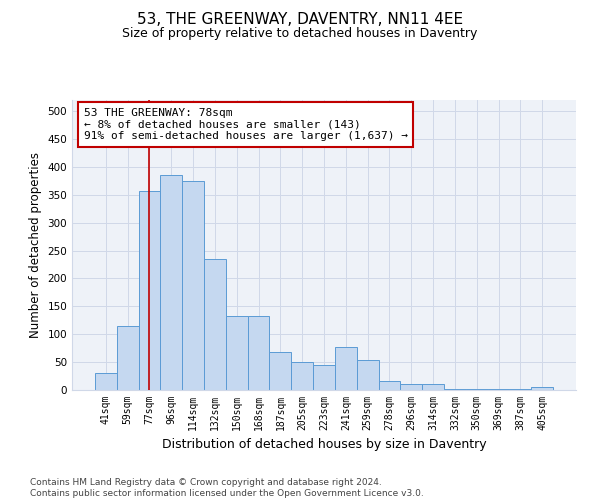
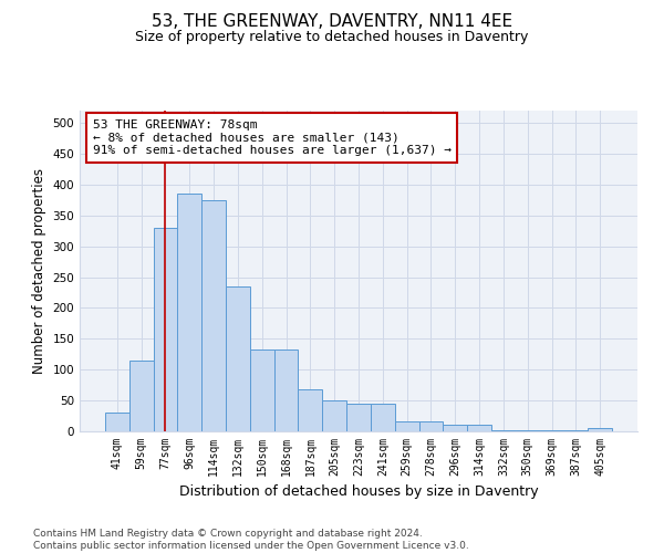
77sqm: 356 -> 330
241sqm: 78 -> 45
259sqm: 54 -> 17
